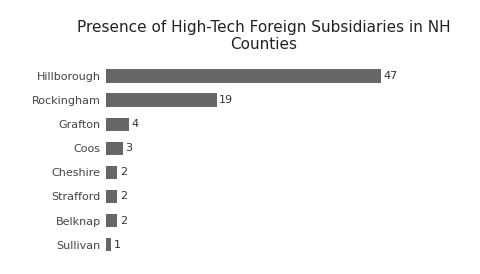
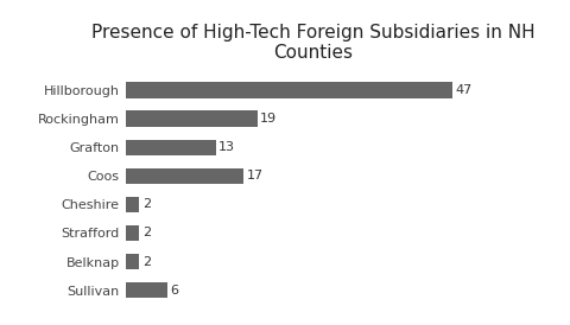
Grafton: 4 -> 13
Coos: 3 -> 17
Sullivan: 1 -> 6
